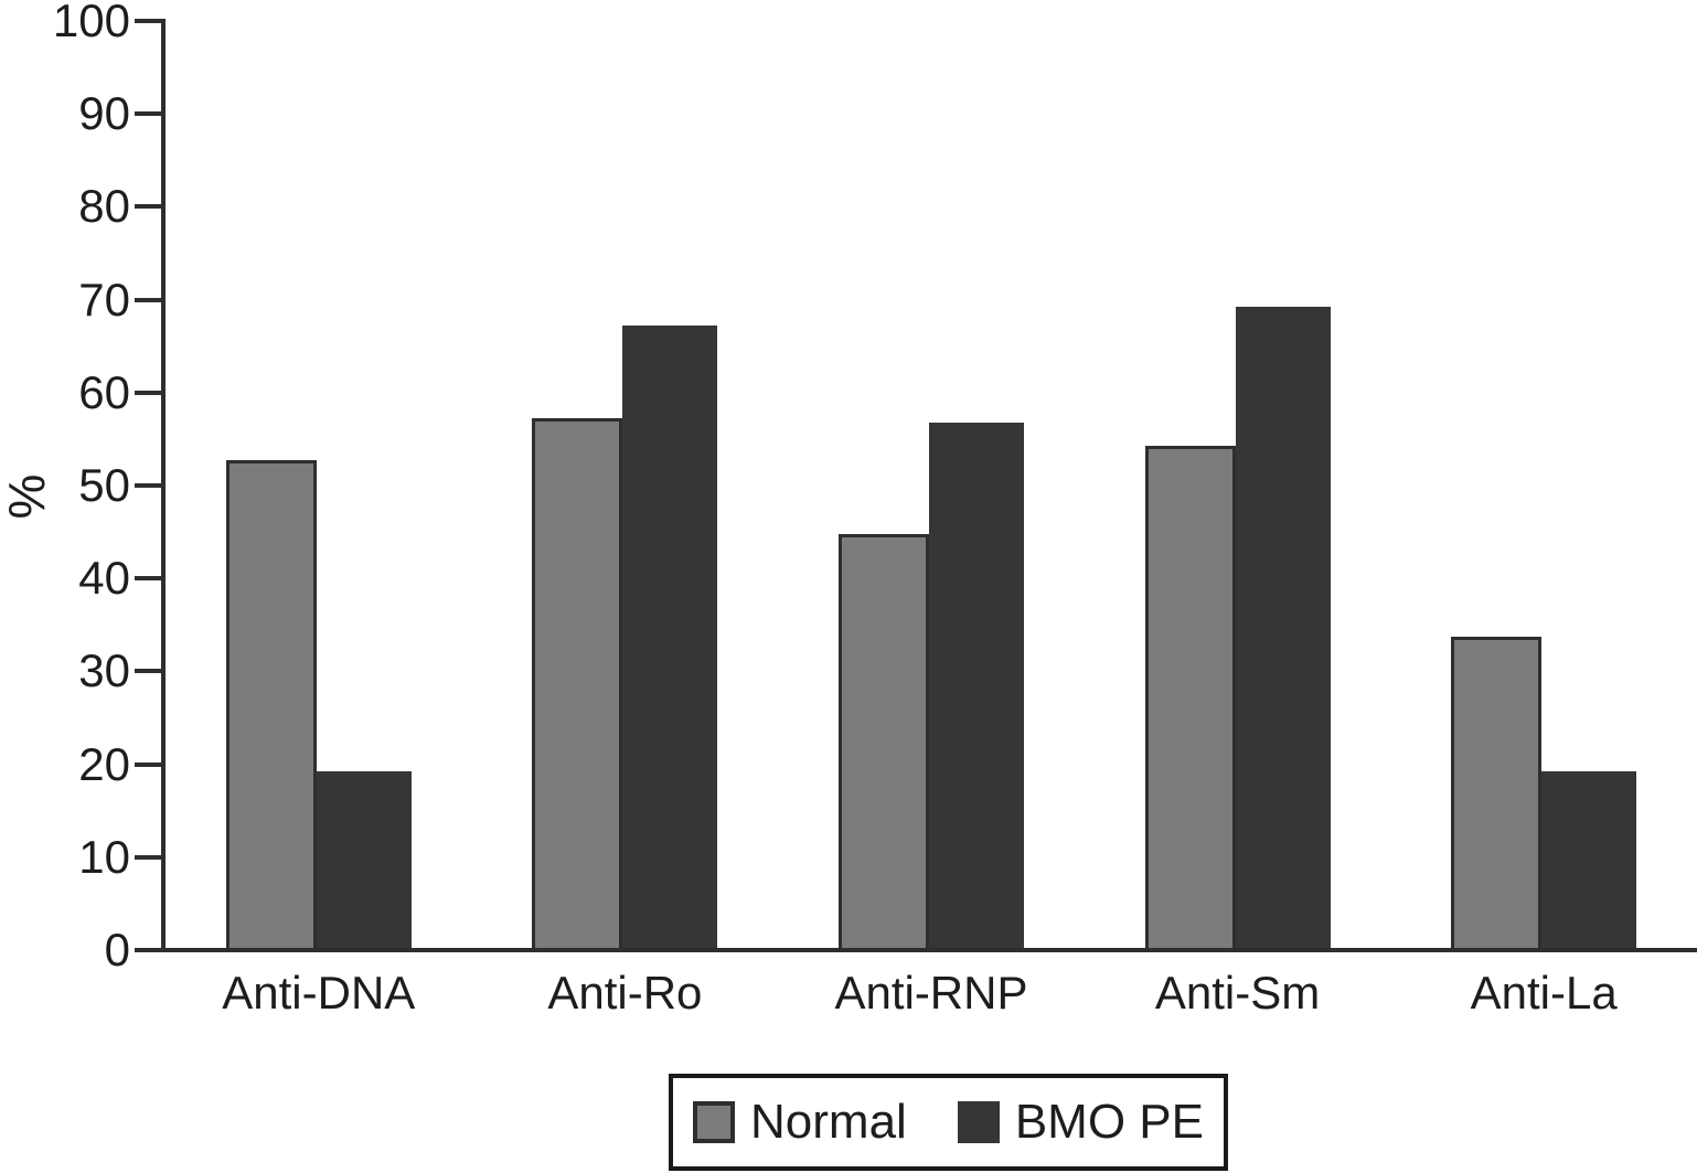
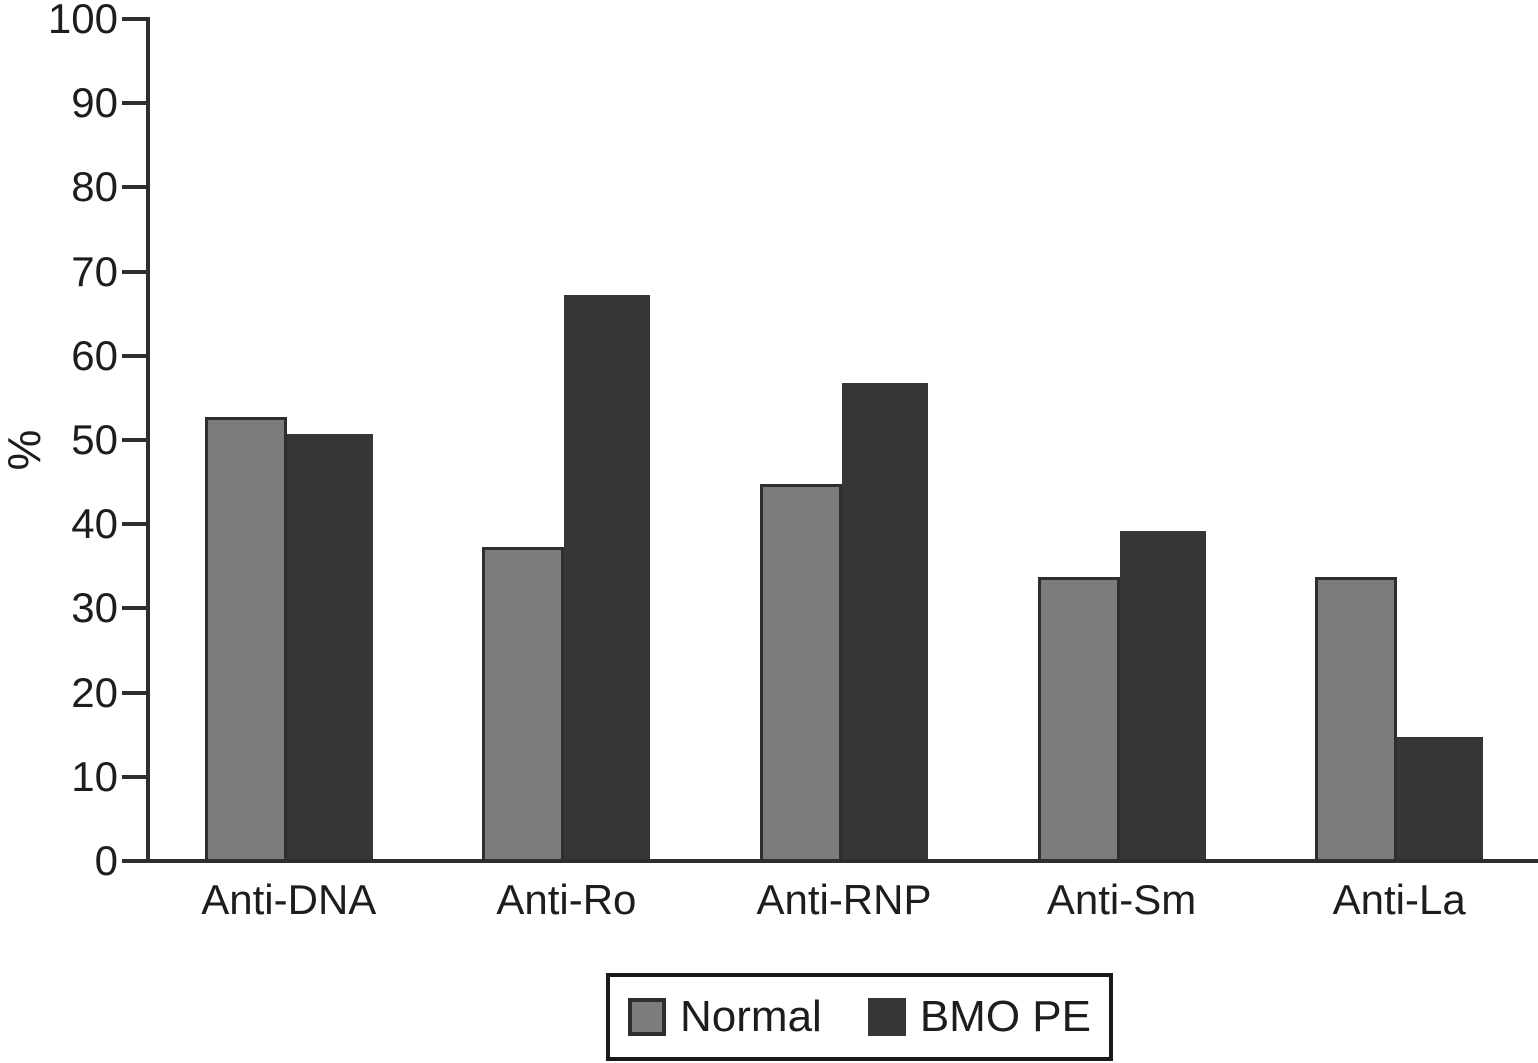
BMO PE/Anti-DNA: 19 -> 50
Normal/Anti-Ro: 57 -> 37
Normal/Anti-Sm: 54 -> 34
BMO PE/Anti-Sm: 69 -> 39
BMO PE/Anti-La: 19 -> 14
